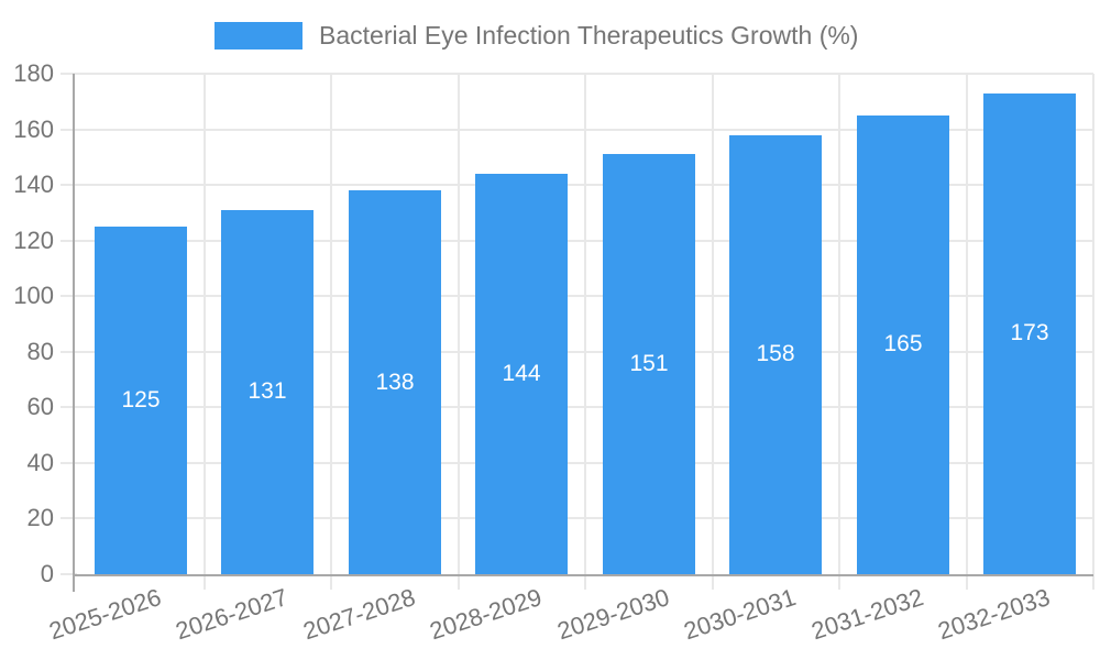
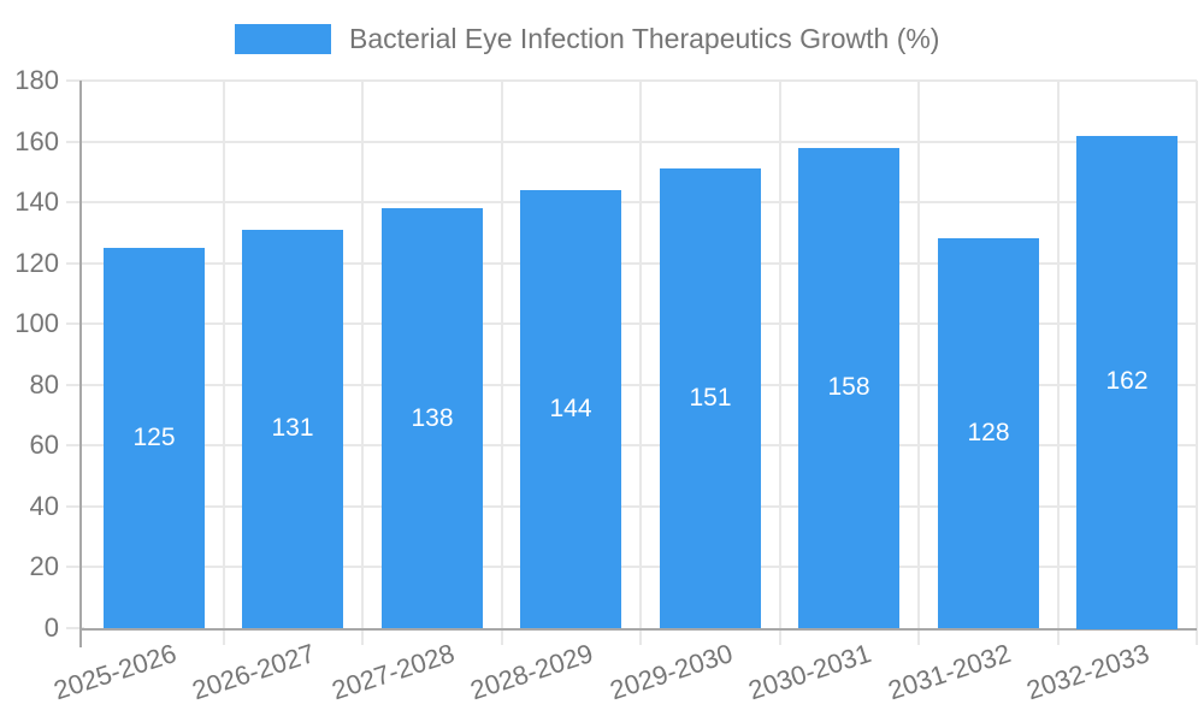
2031-2032: 165 -> 128
2032-2033: 173 -> 162
